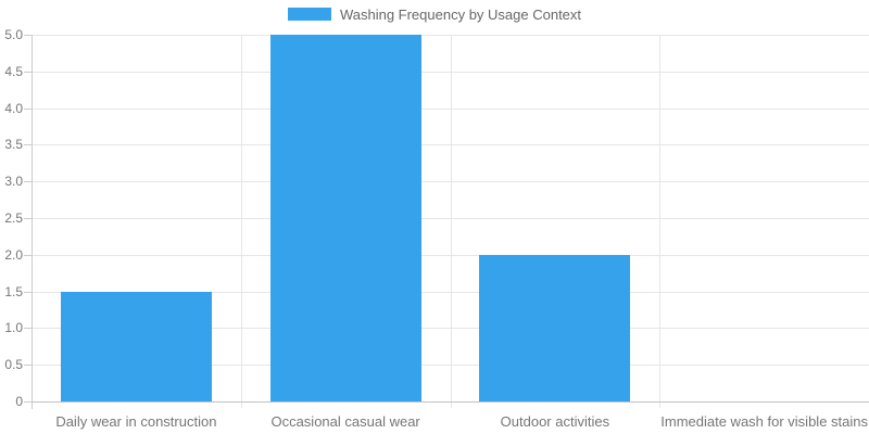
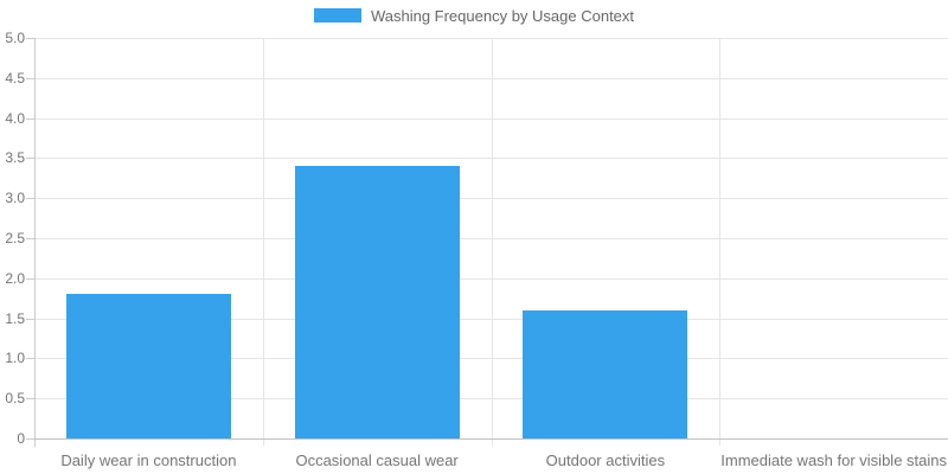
Daily wear in construction: 1.5 -> 1.8
Occasional casual wear: 5.0 -> 3.4
Outdoor activities: 2.0 -> 1.6
